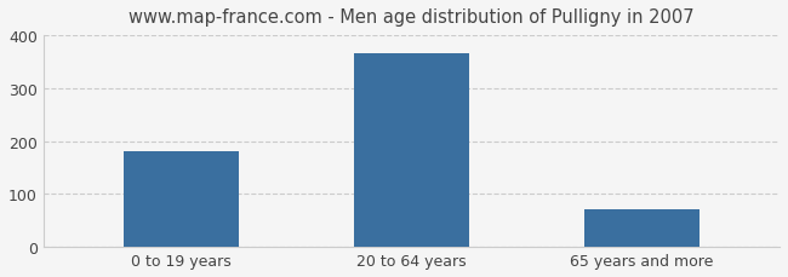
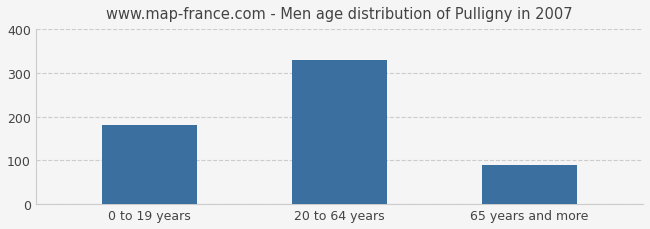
20 to 64 years: 365 -> 330
65 years and more: 72 -> 90
